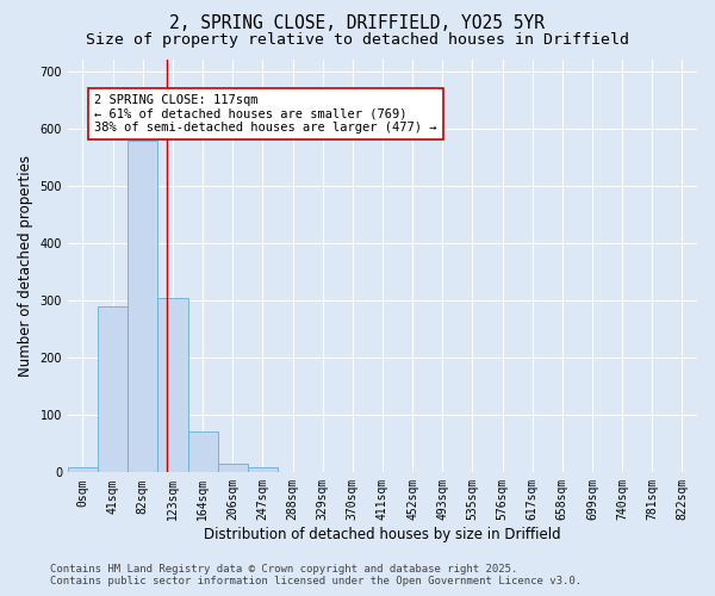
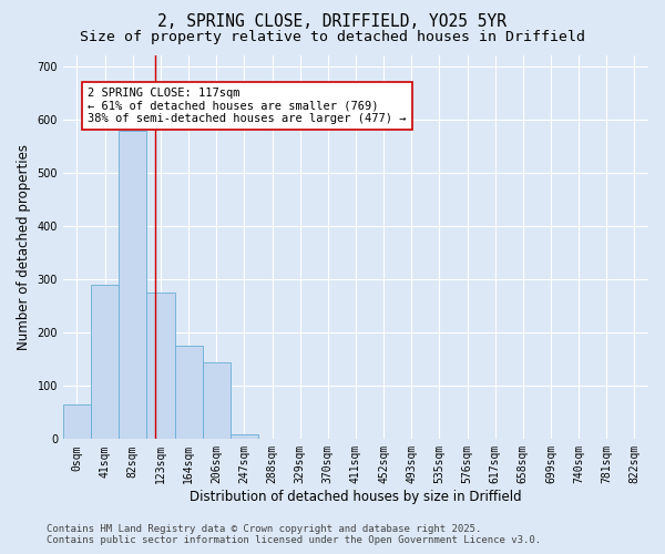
0sqm: 8 -> 65
123sqm: 305 -> 275
164sqm: 72 -> 175
206sqm: 15 -> 145
